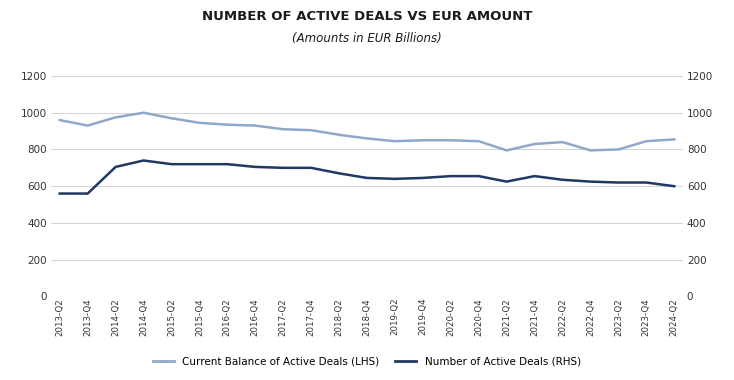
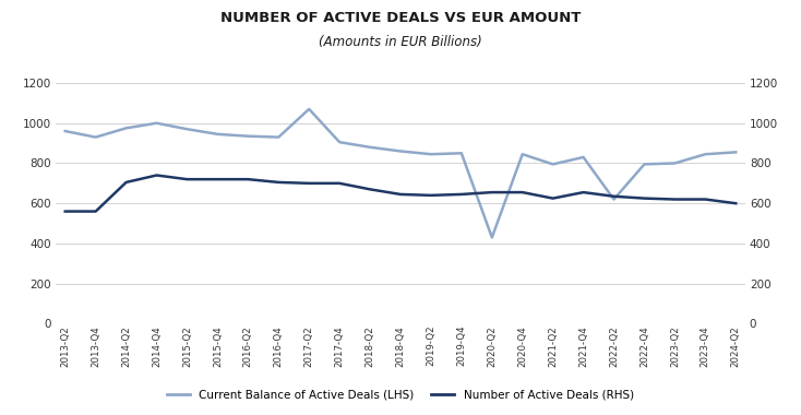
Current Balance of Active Deals (LHS)/2017-Q2: 910 -> 1070
Current Balance of Active Deals (LHS)/2020-Q2: 850 -> 430
Current Balance of Active Deals (LHS)/2022-Q2: 840 -> 620
